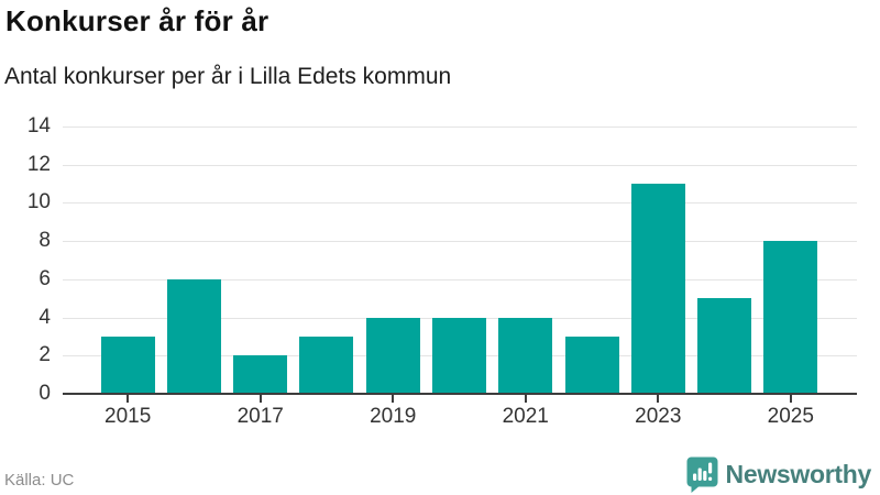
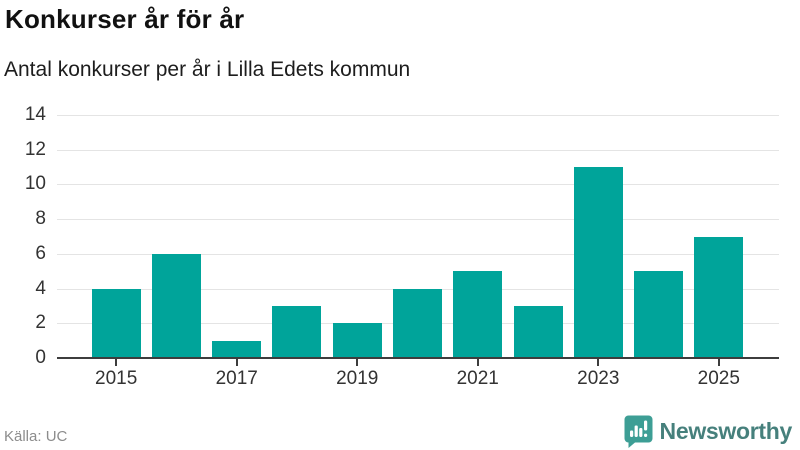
2015: 3 -> 4
2017: 2 -> 1
2019: 4 -> 2
2021: 4 -> 5
2025: 8 -> 7
